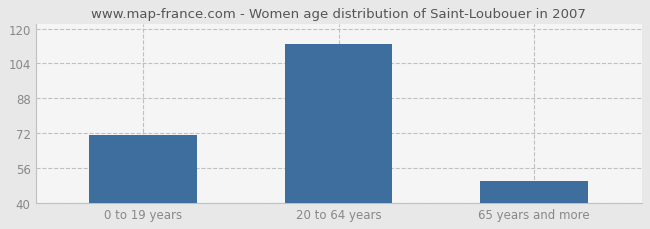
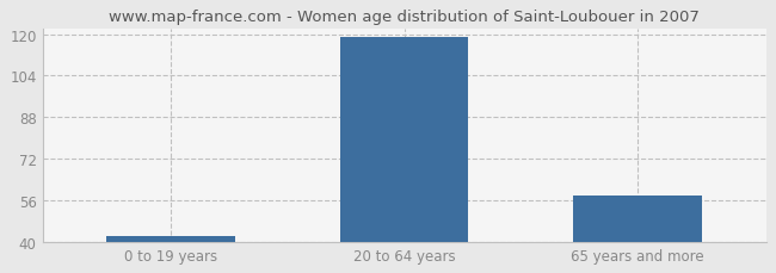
0 to 19 years: 71 -> 42
20 to 64 years: 113 -> 119
65 years and more: 50 -> 58
